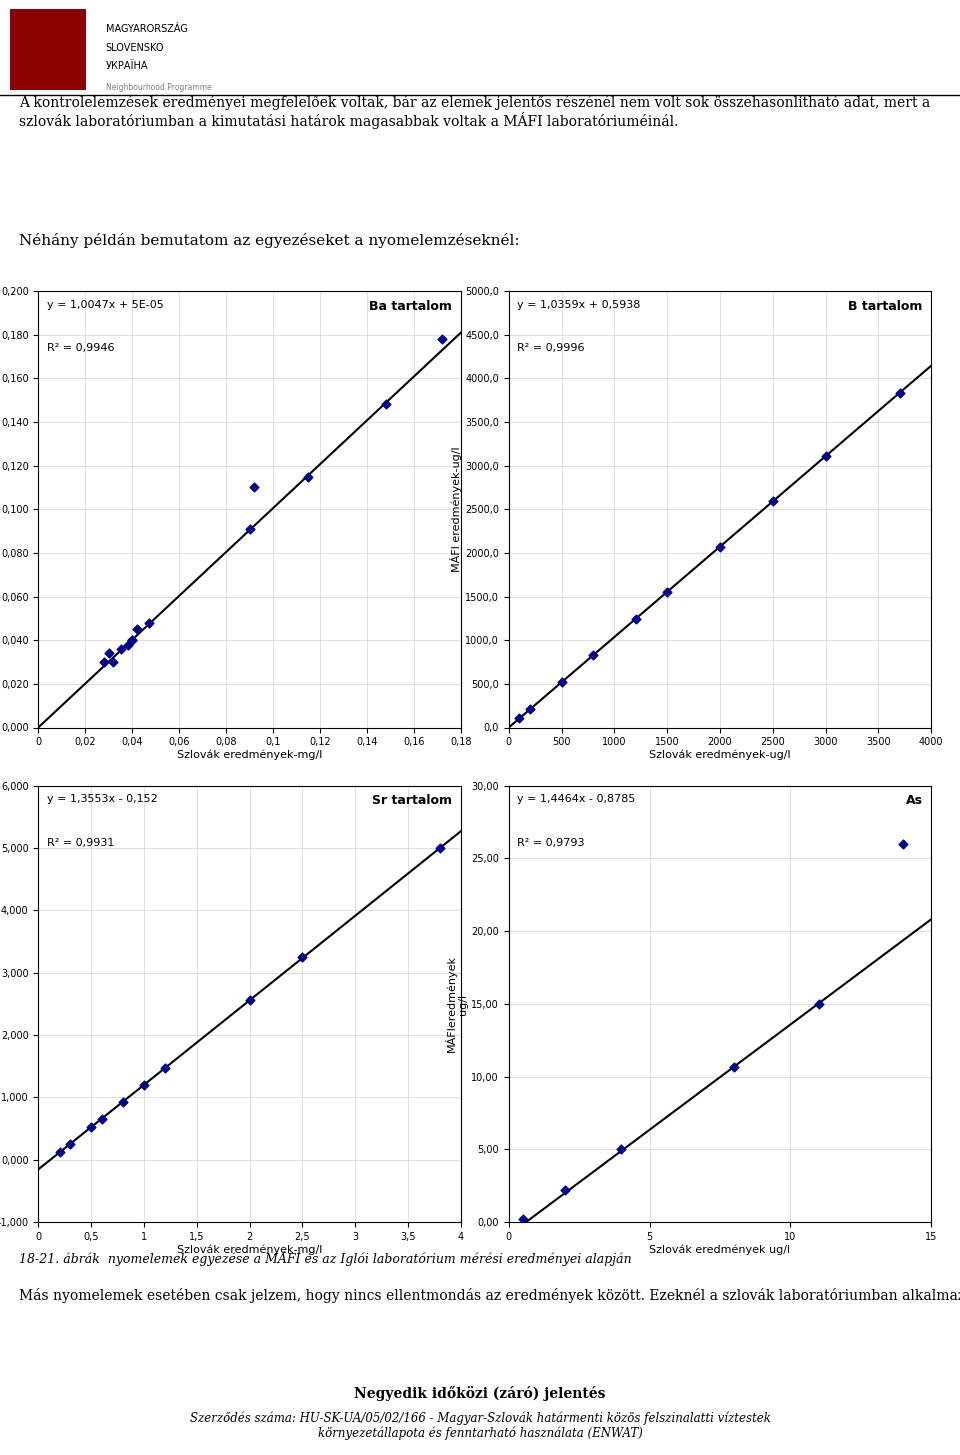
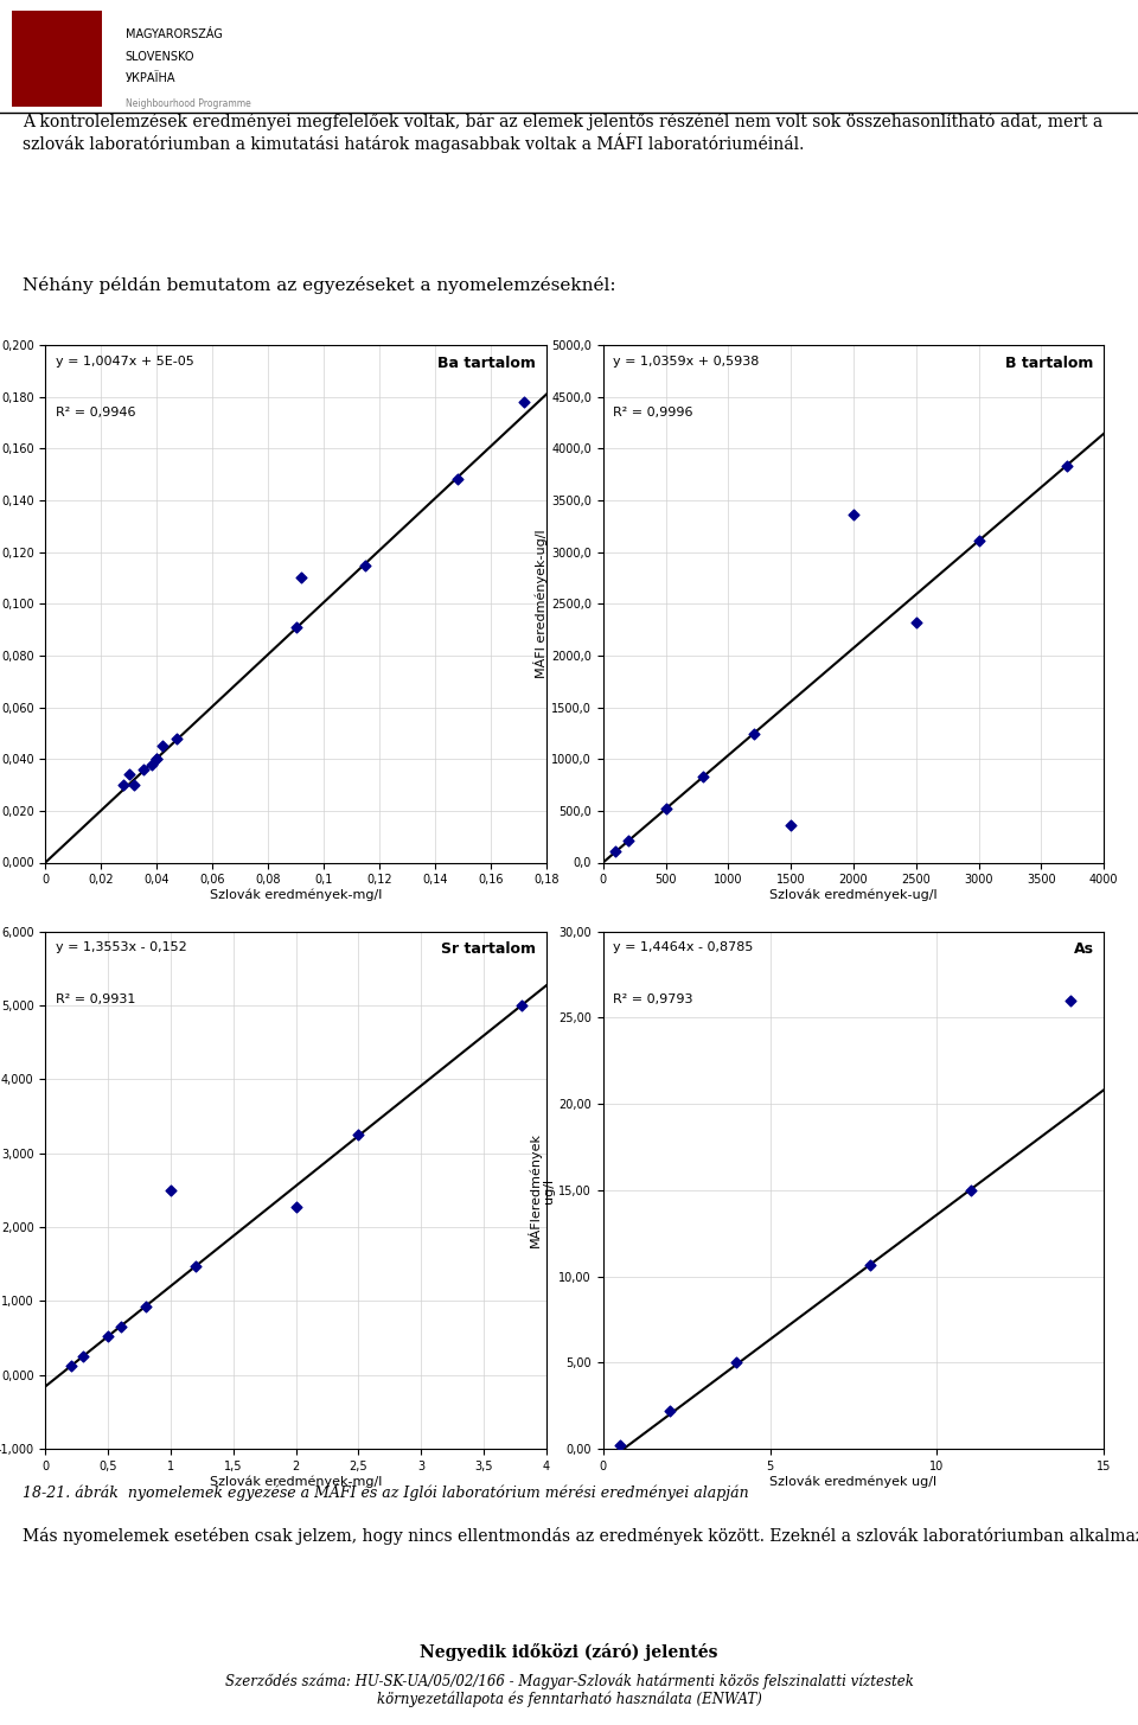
1500: 1550 -> 360
2000: 2070 -> 3360
2500: 2590 -> 2320
1: 1,20 -> 2,50
2: 2,56 -> 2,28
